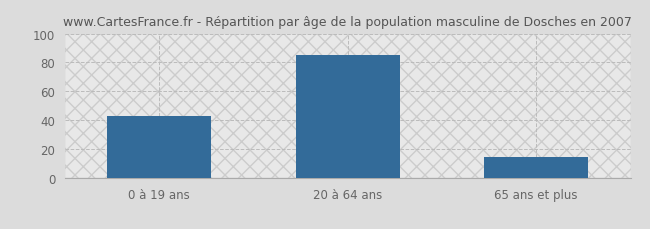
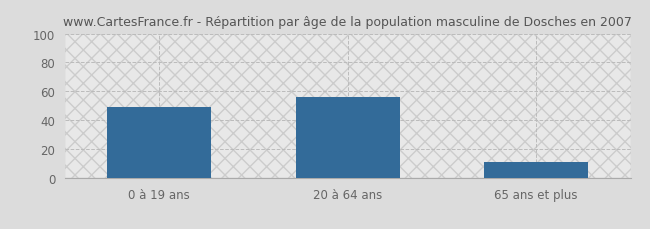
0 à 19 ans: 43 -> 49
20 à 64 ans: 85 -> 56
65 ans et plus: 15 -> 11
